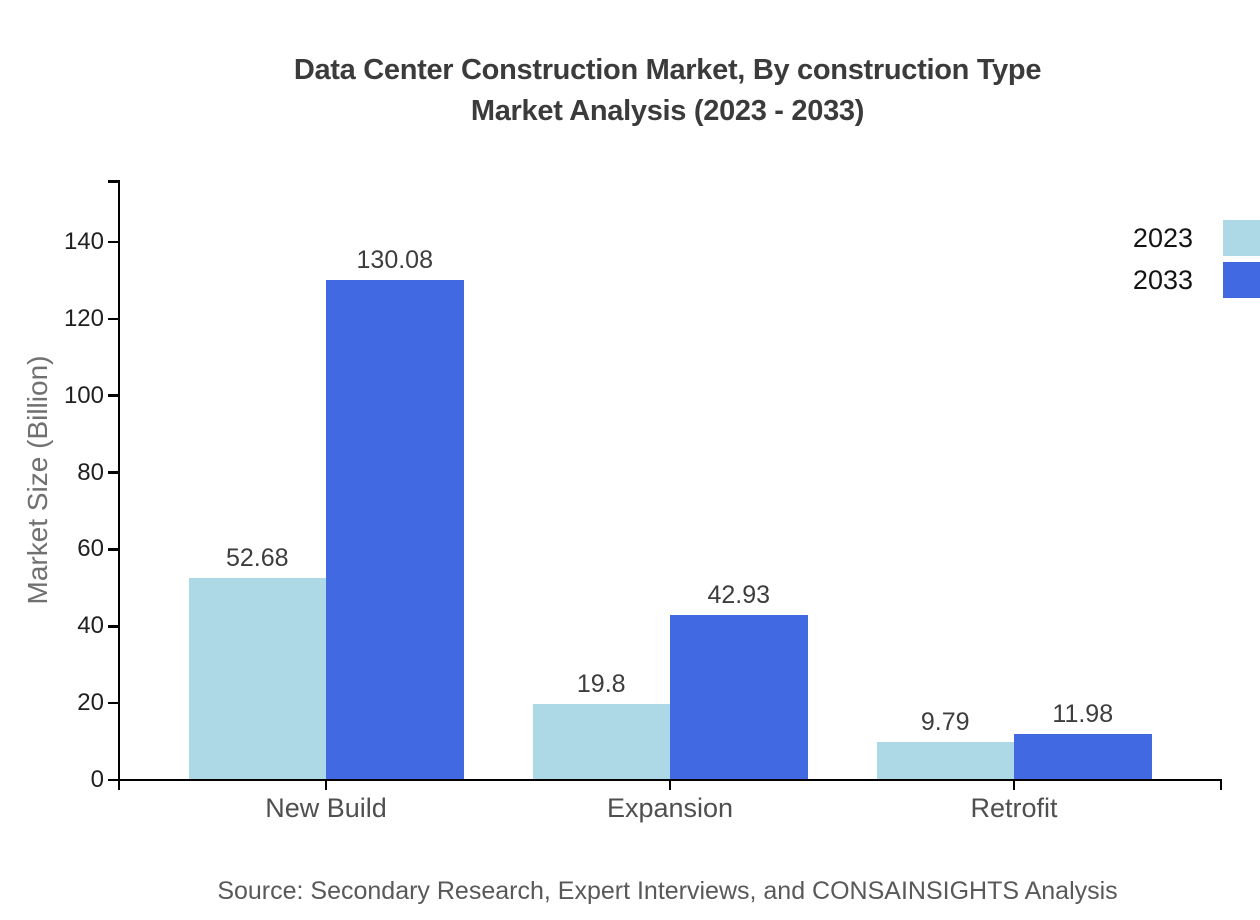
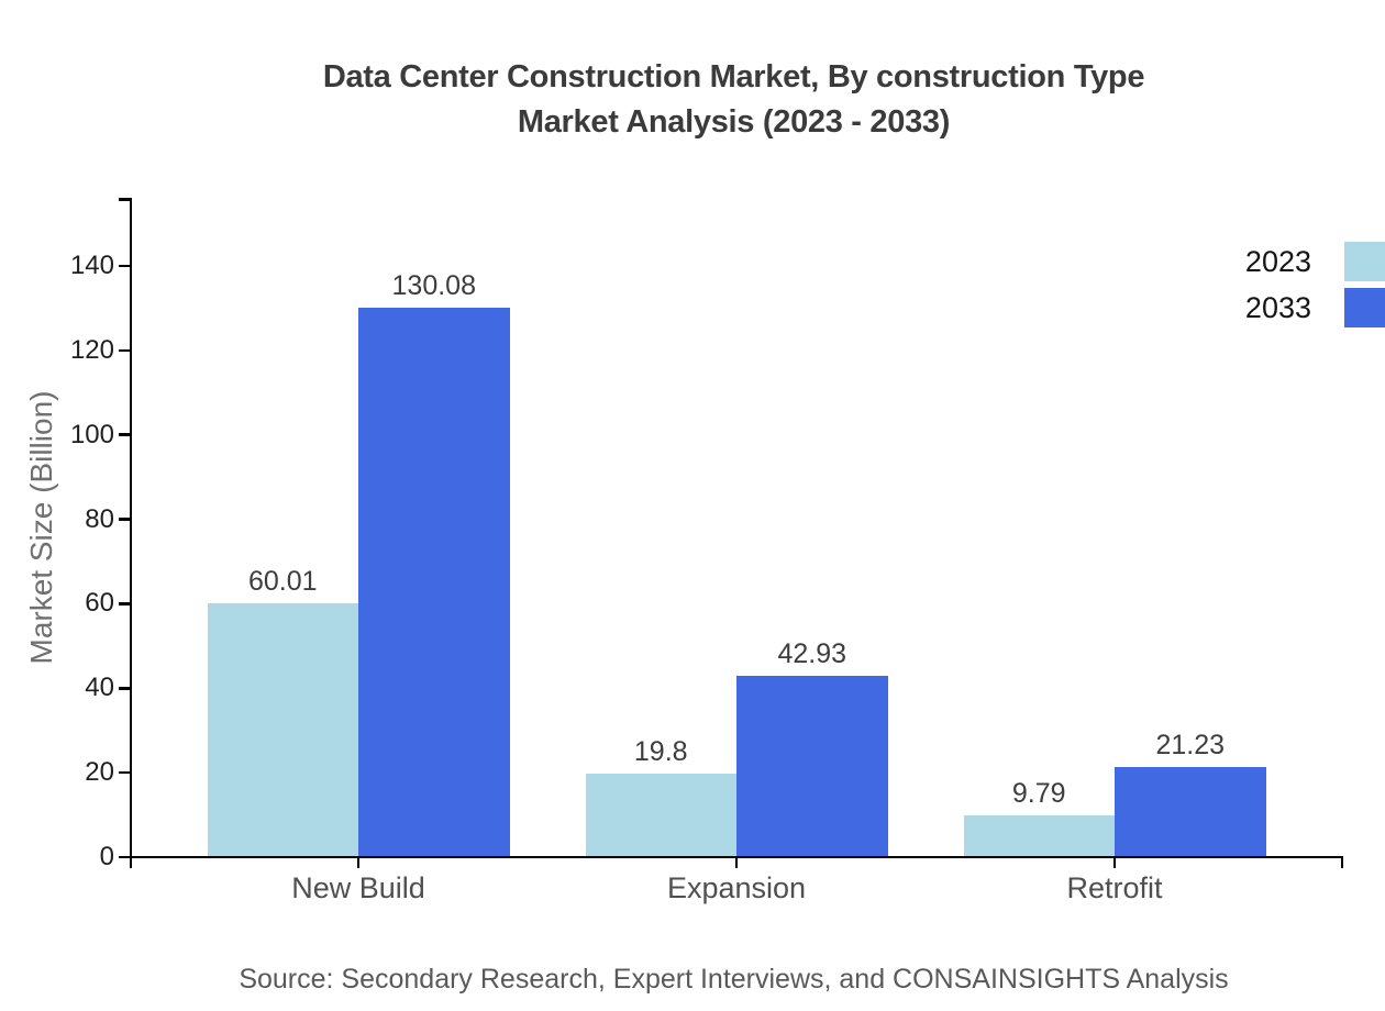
2023/New Build: 52.68 -> 60.01
2033/Retrofit: 11.98 -> 21.23
